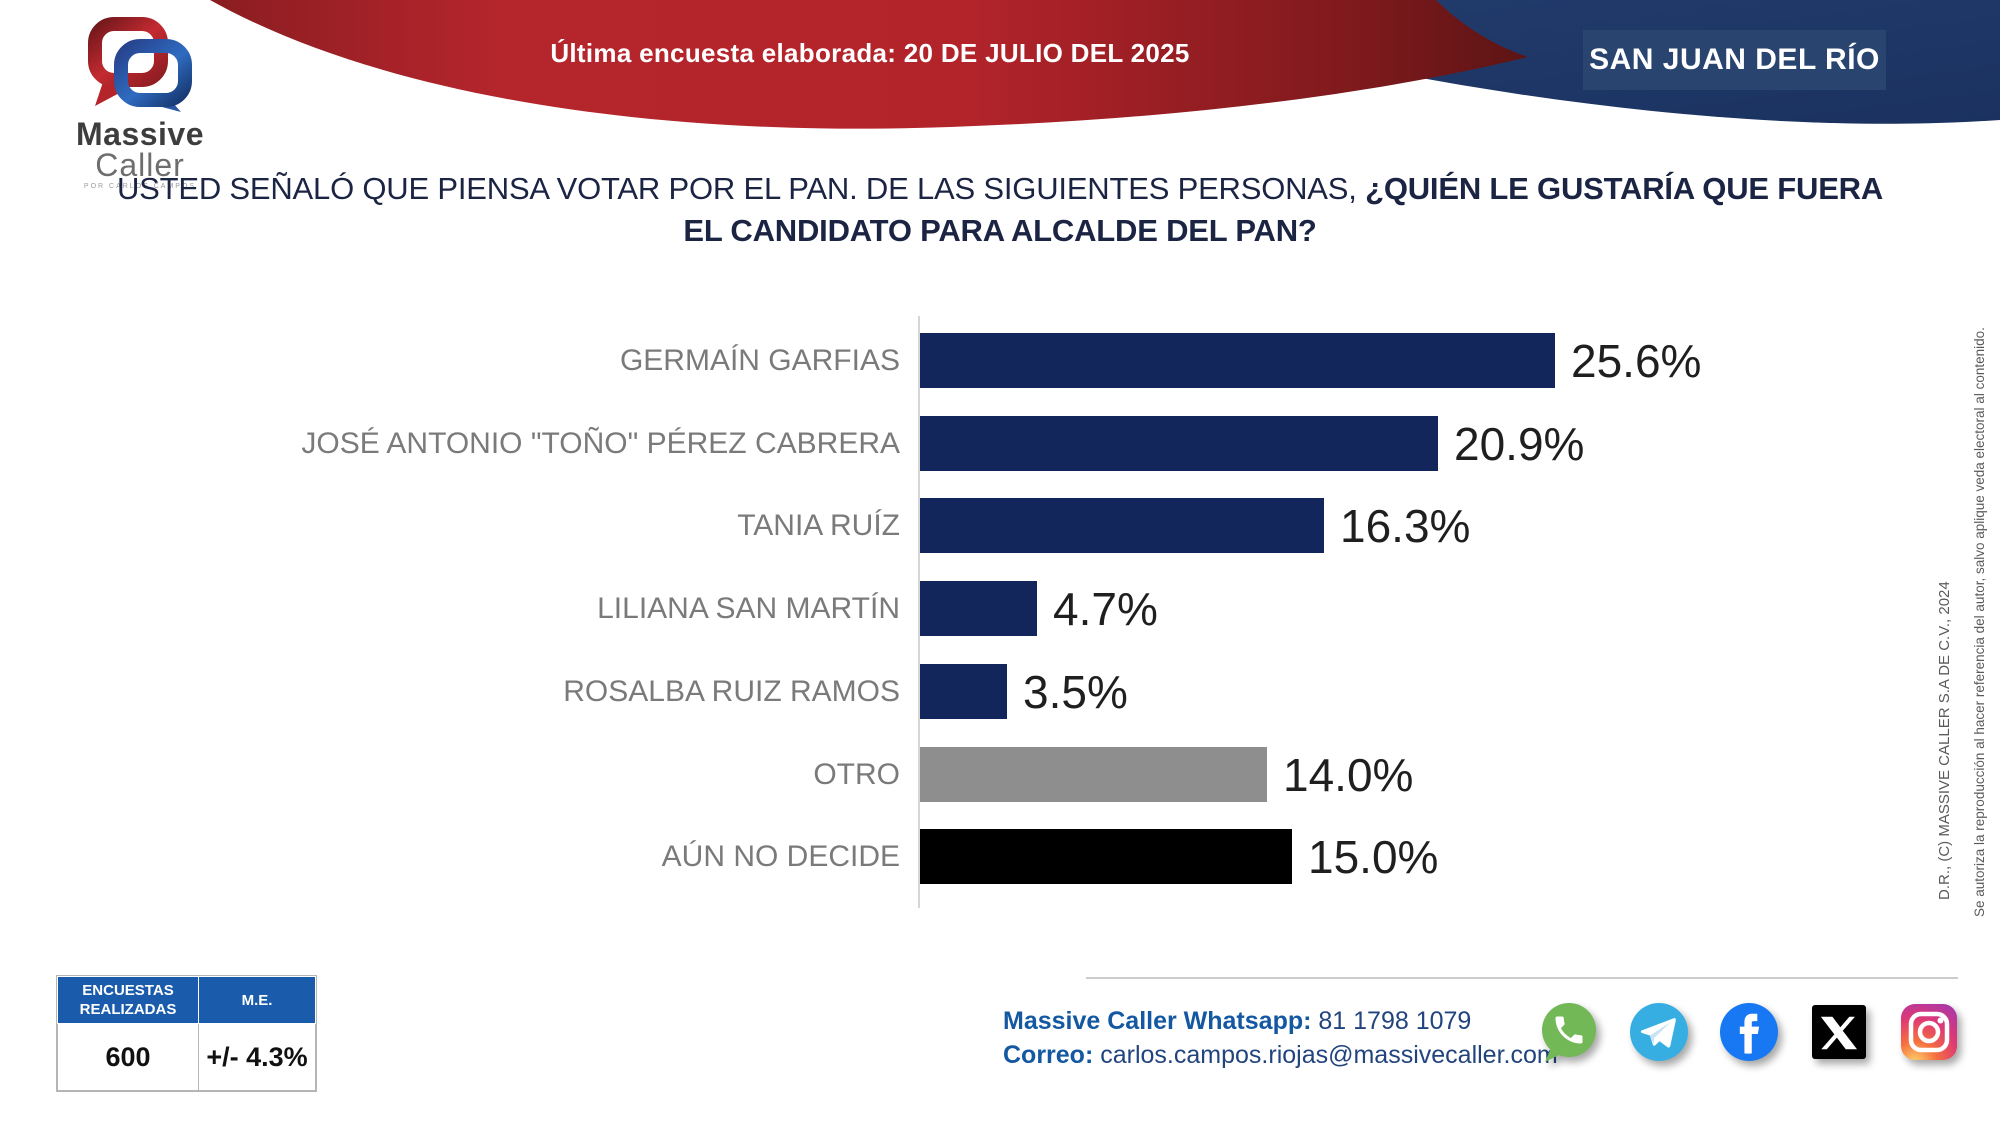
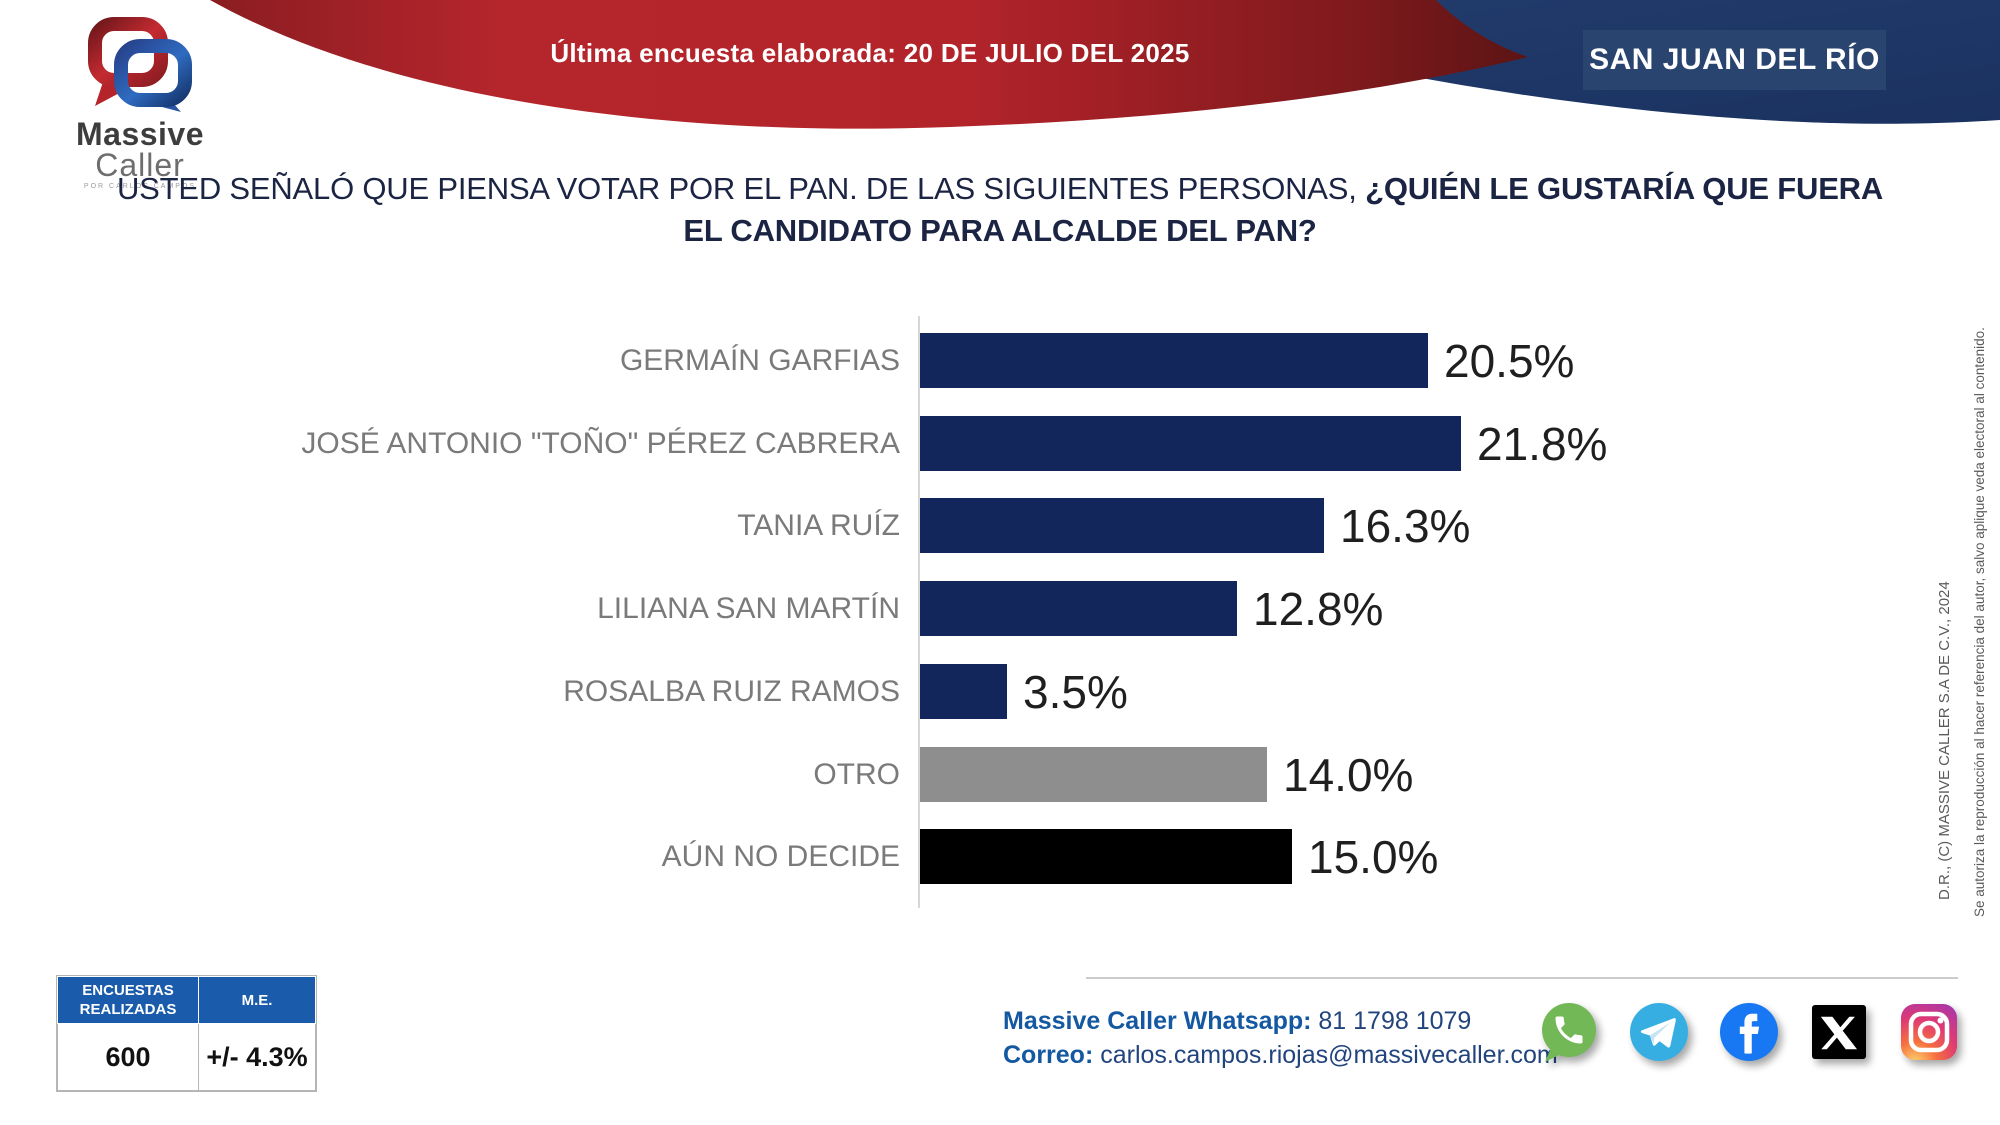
GERMAÍN GARFIAS: 25.6% -> 20.5%
JOSÉ ANTONIO "TOÑO" PÉREZ CABRERA: 20.9% -> 21.8%
LILIANA SAN MARTÍN: 4.7% -> 12.8%
